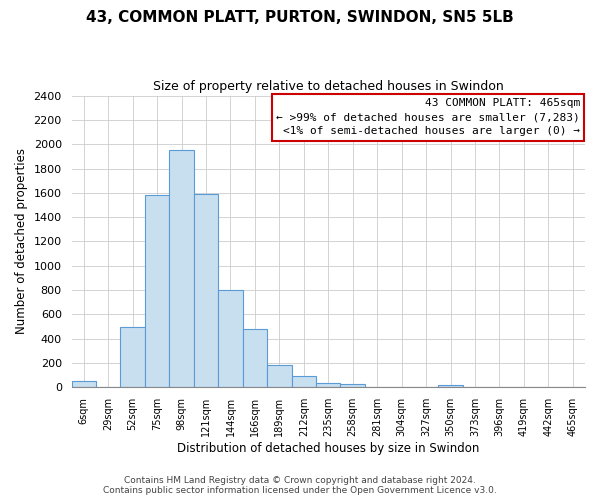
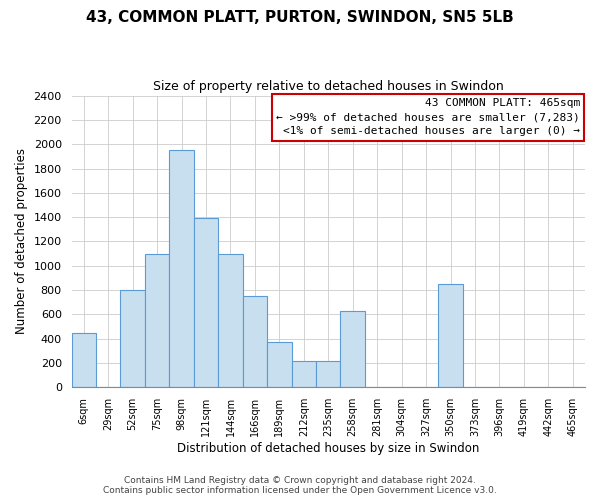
6sqm: 50 -> 450
52sqm: 500 -> 800
75sqm: 1580 -> 1100
121sqm: 1590 -> 1390
144sqm: 800 -> 1100
166sqm: 480 -> 750
189sqm: 180 -> 370
212sqm: 90 -> 220
235sqm: 40 -> 220
258sqm: 30 -> 630
350sqm: 20 -> 850
